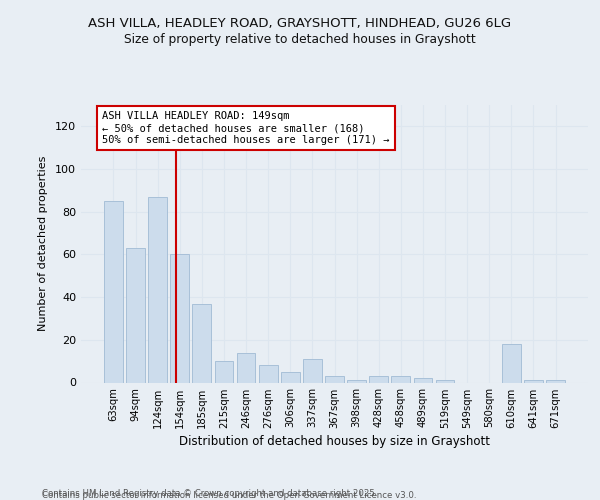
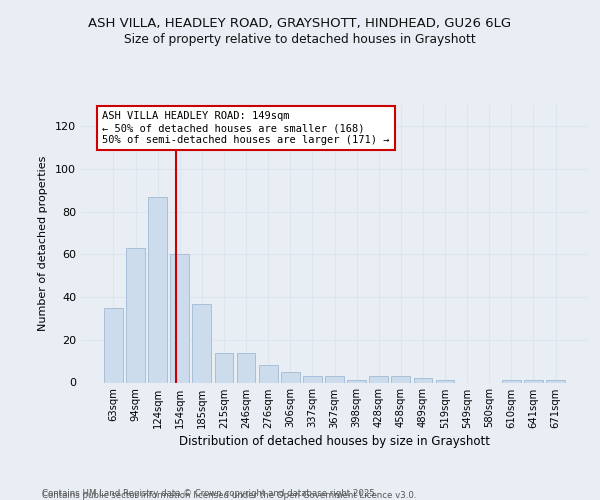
63sqm: 85 -> 35
215sqm: 10 -> 14
337sqm: 11 -> 3
610sqm: 18 -> 1
